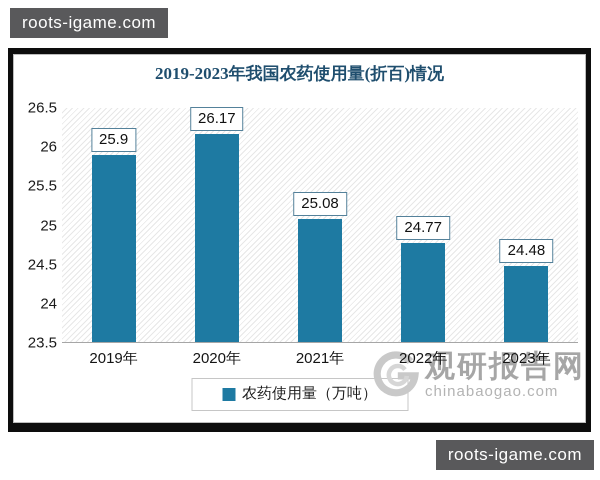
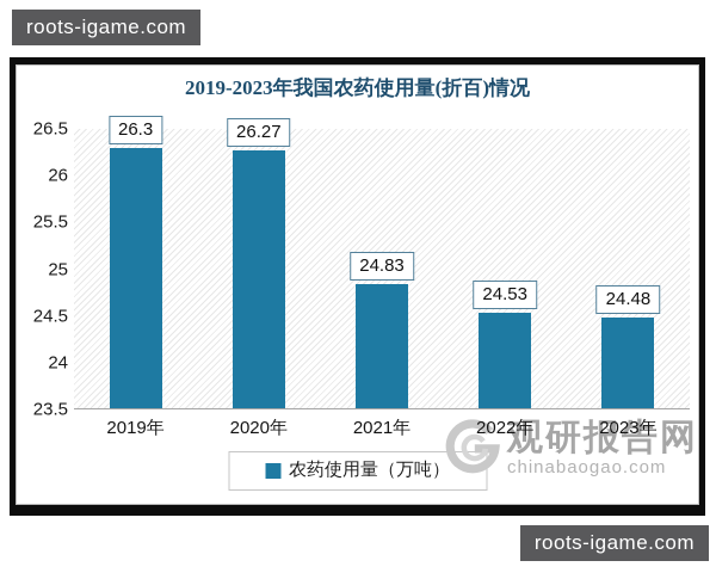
2019年: 25.9 -> 26.3
2020年: 26.17 -> 26.27
2021年: 25.08 -> 24.83
2022年: 24.77 -> 24.53
